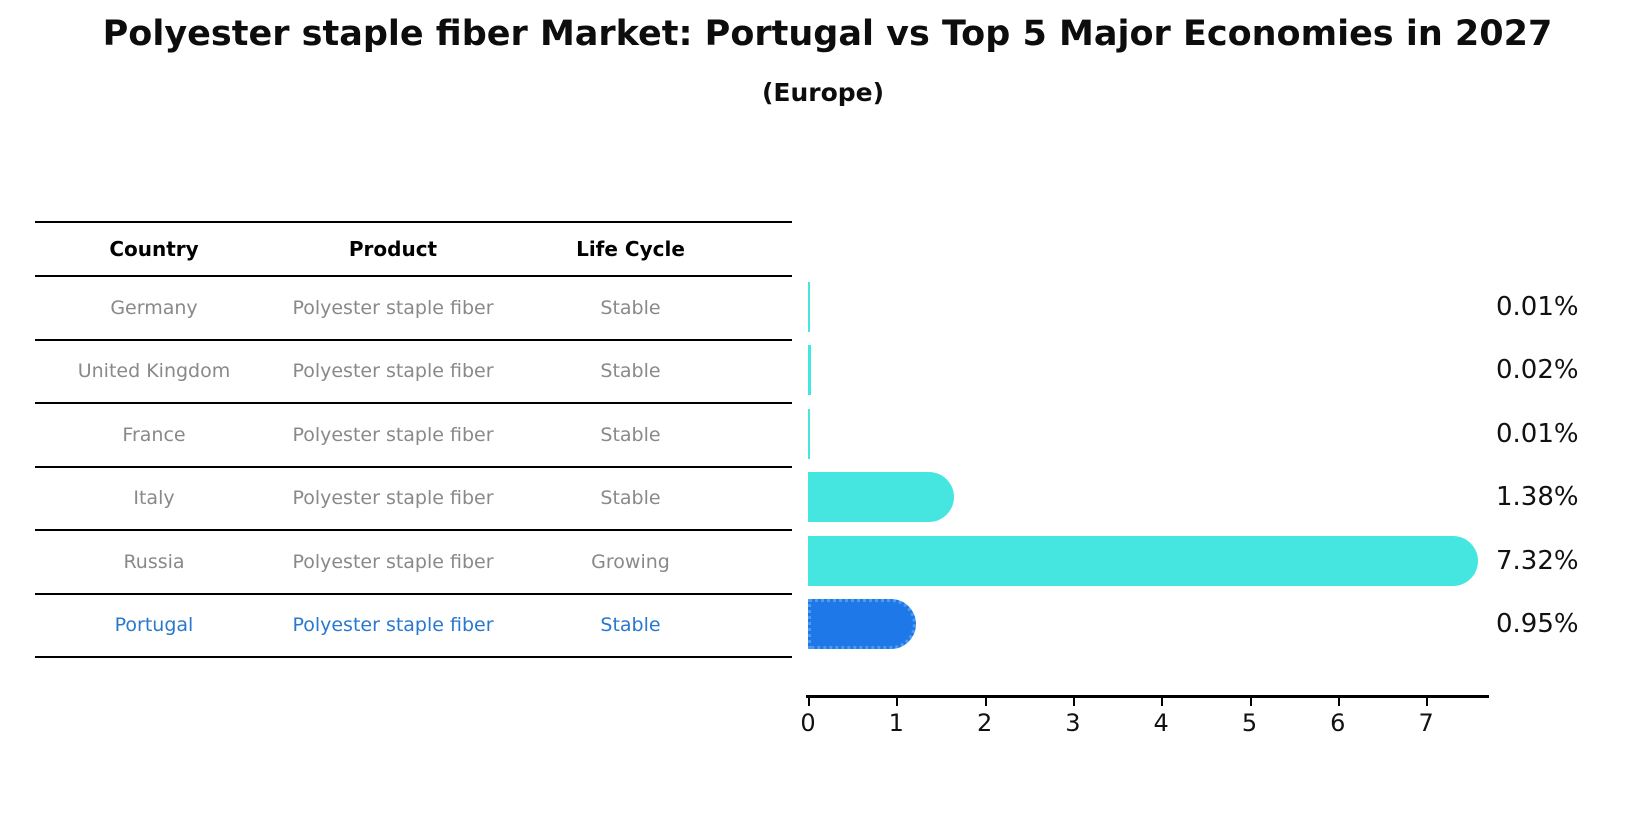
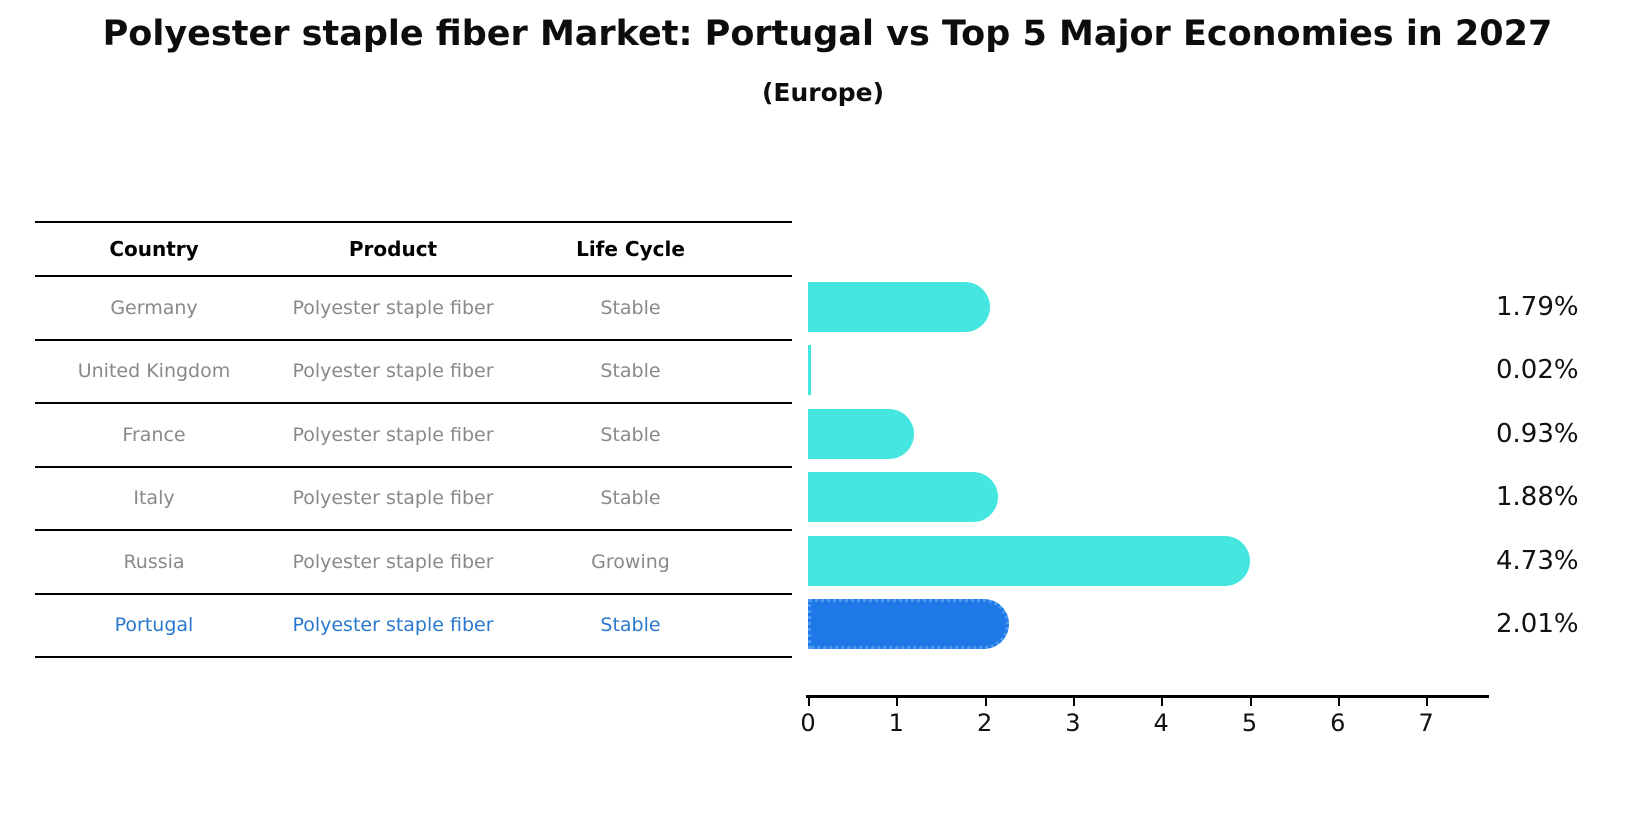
Germany: 0.01% -> 1.79%
France: 0.01% -> 0.93%
Italy: 1.38% -> 1.88%
Russia: 7.32% -> 4.73%
Portugal: 0.95% -> 2.01%
